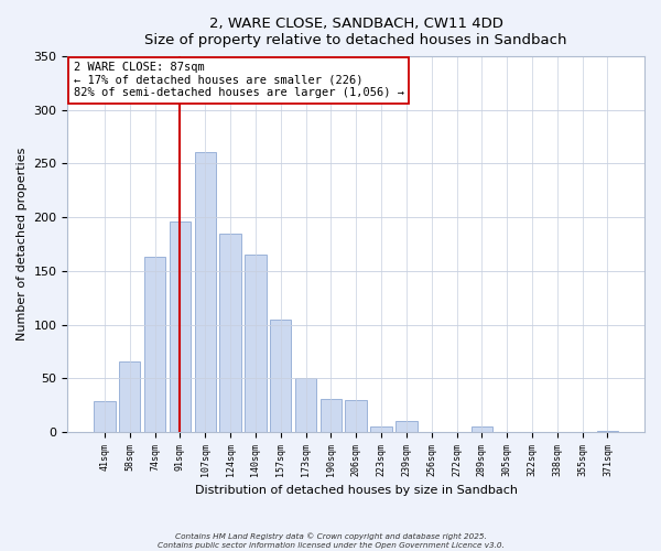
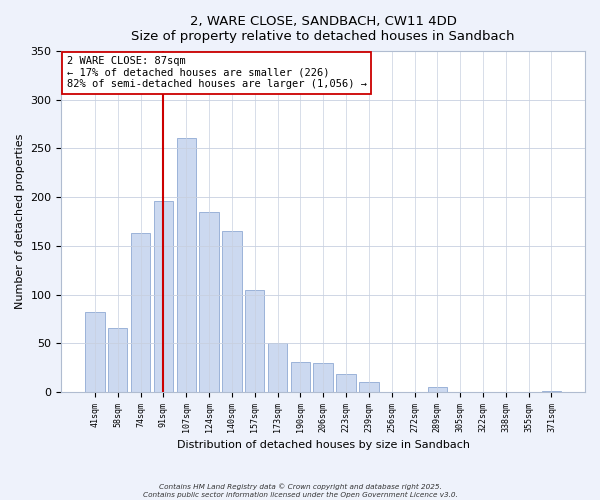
41sqm: 29 -> 82
223sqm: 5 -> 18
